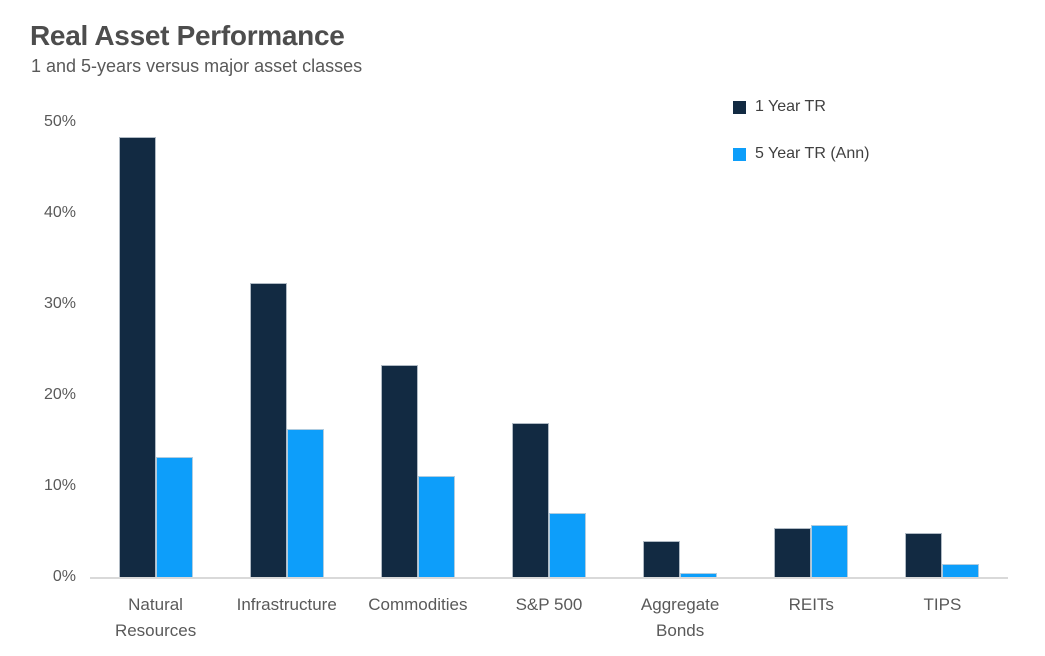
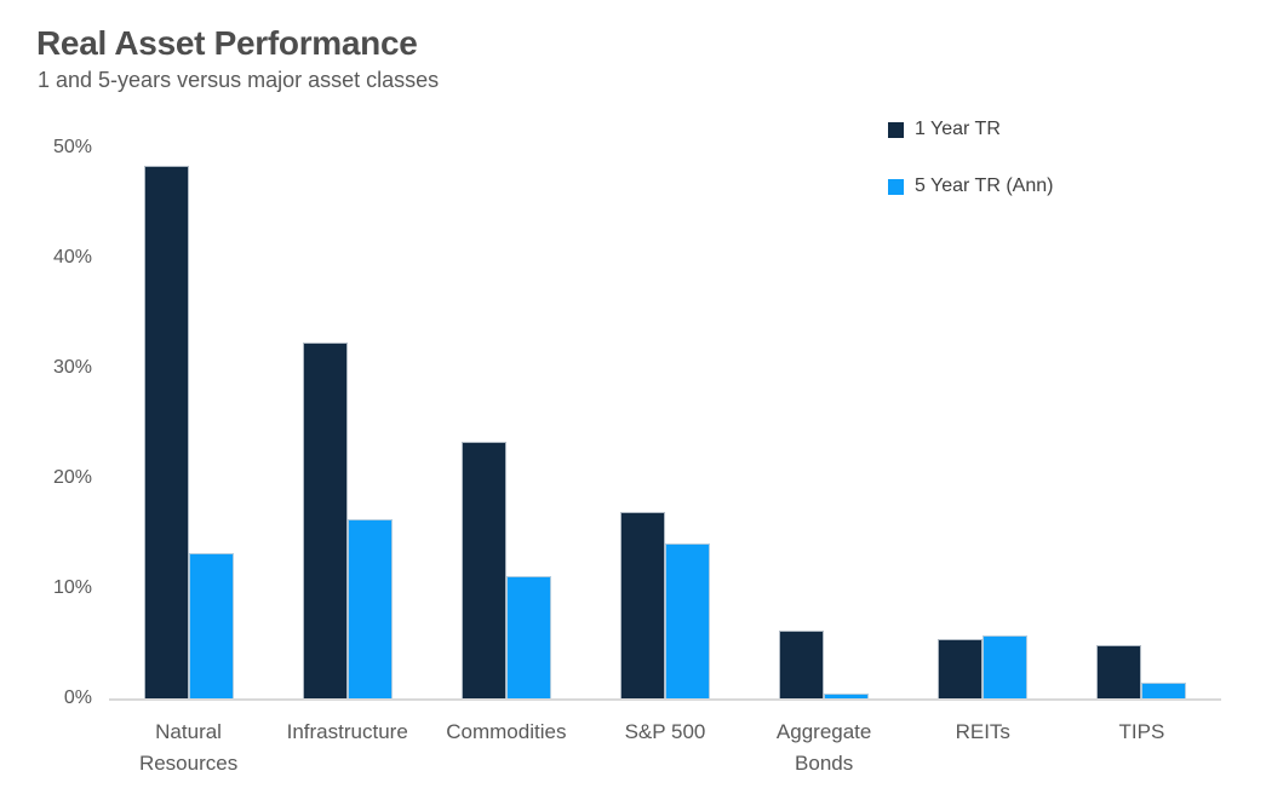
5 Year TR (Ann)/S&P 500: 7% -> 14%
1 Year TR/Aggregate Bonds: 4% -> 6%
